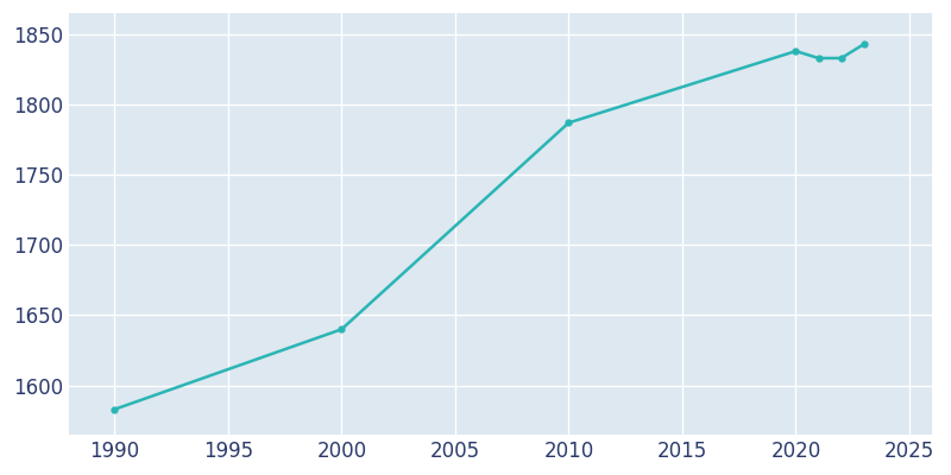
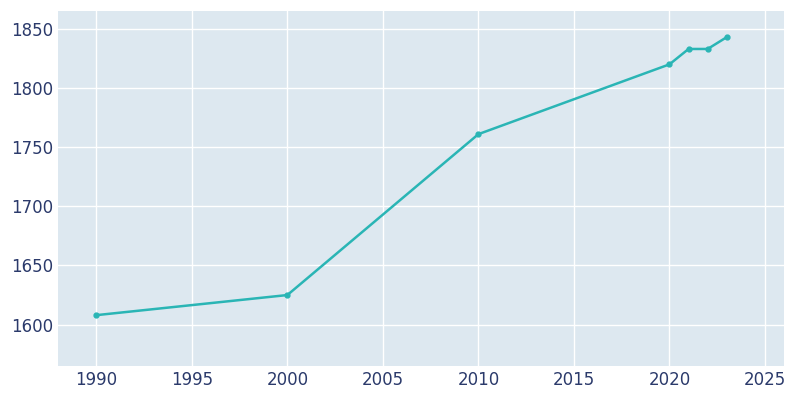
1990: 1583 -> 1608
2000: 1640 -> 1625
2010: 1787 -> 1761
2020: 1838 -> 1820
